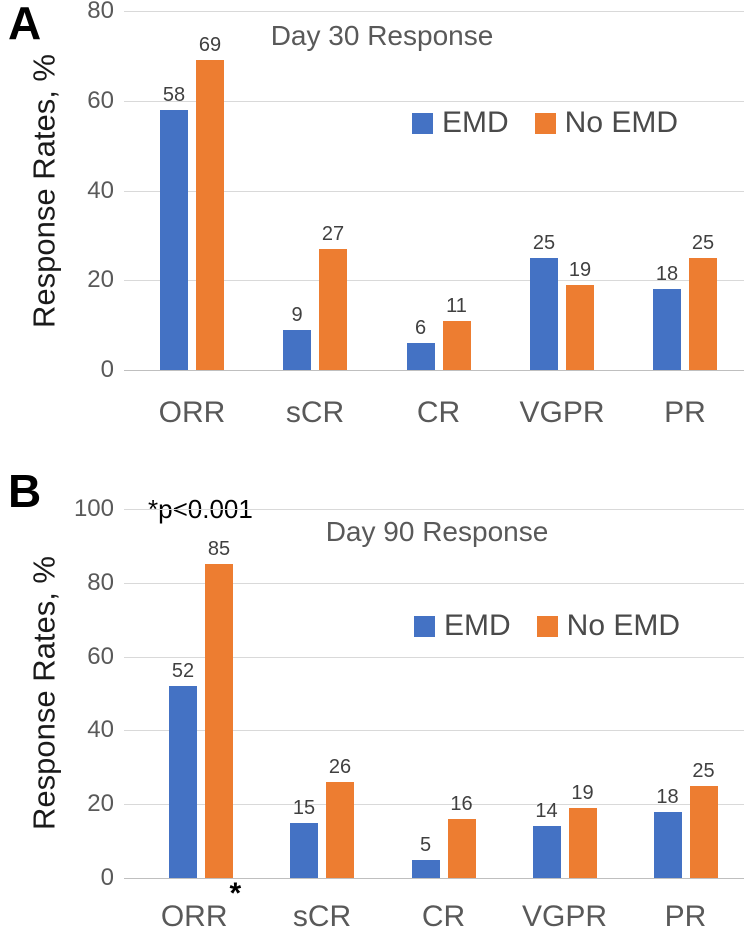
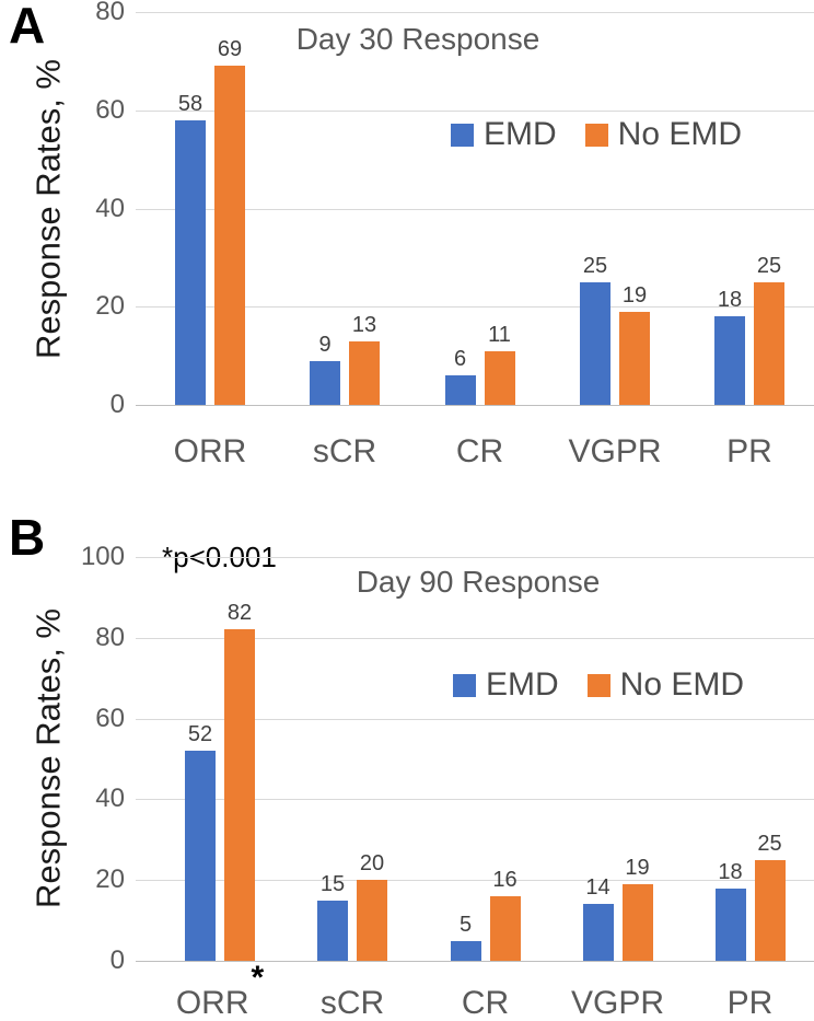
Day 30 Response/No EMD/sCR: 27 -> 13
Day 90 Response/No EMD/ORR: 85 -> 82
Day 90 Response/No EMD/sCR: 26 -> 20
